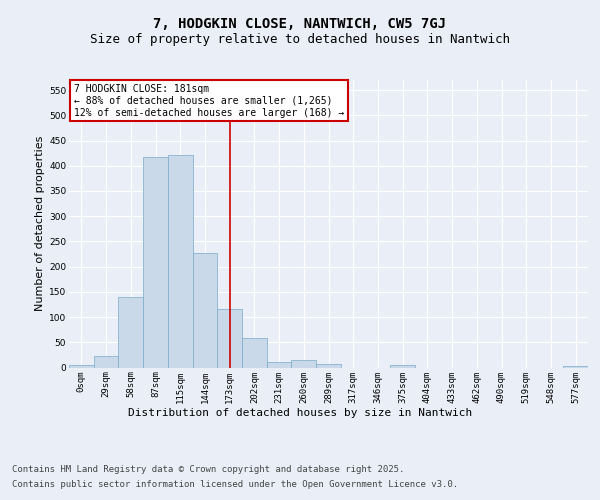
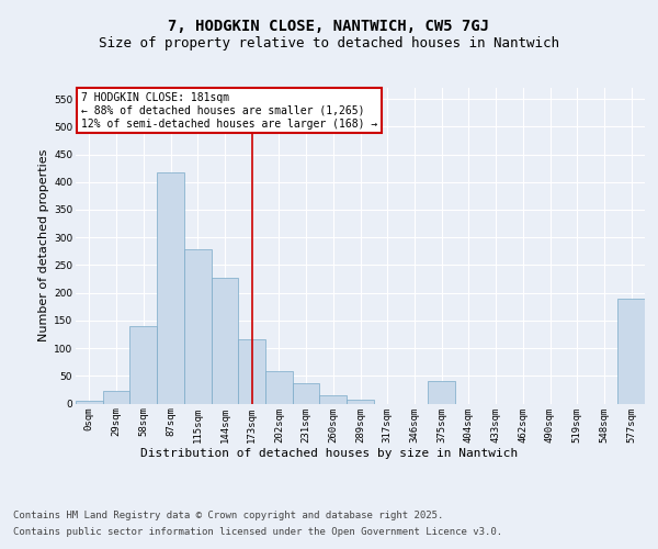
115sqm: 422 -> 278
231sqm: 10 -> 36
375sqm: 4 -> 40
577sqm: 3 -> 190
